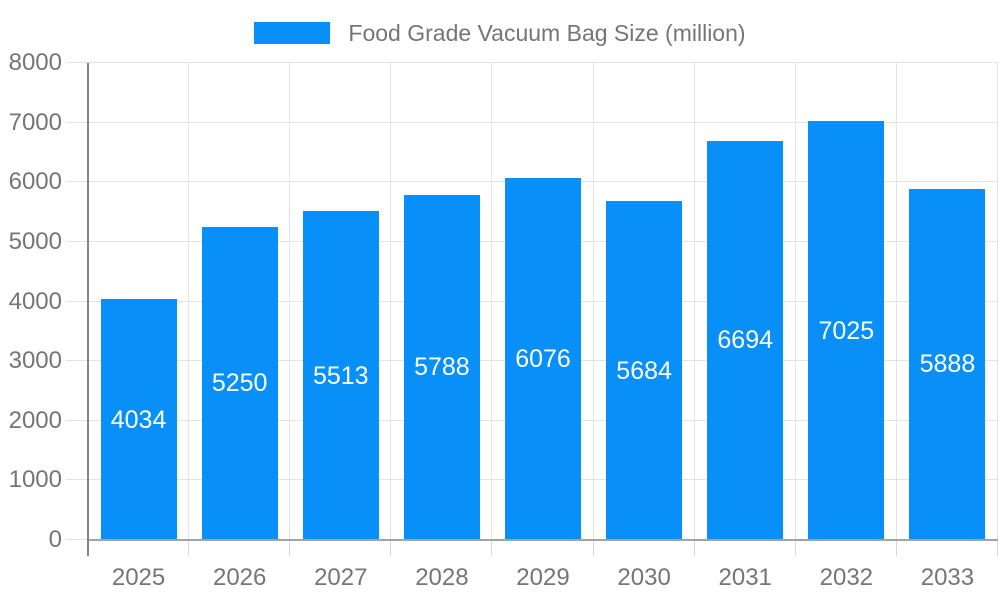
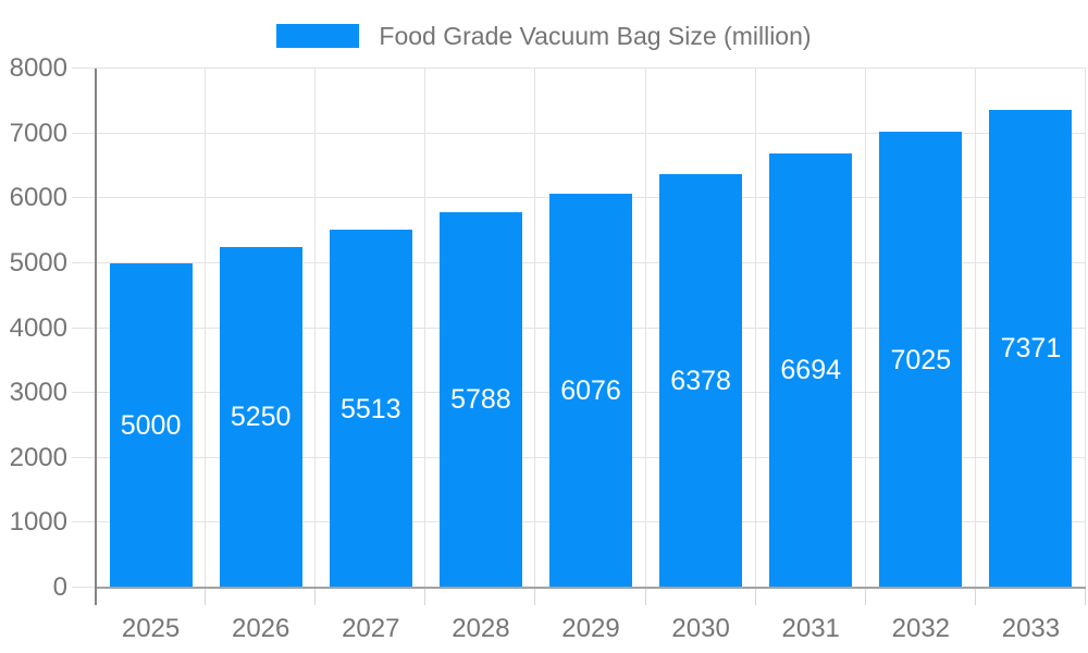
2025: 4034 -> 5000
2030: 5684 -> 6378
2033: 5888 -> 7371
